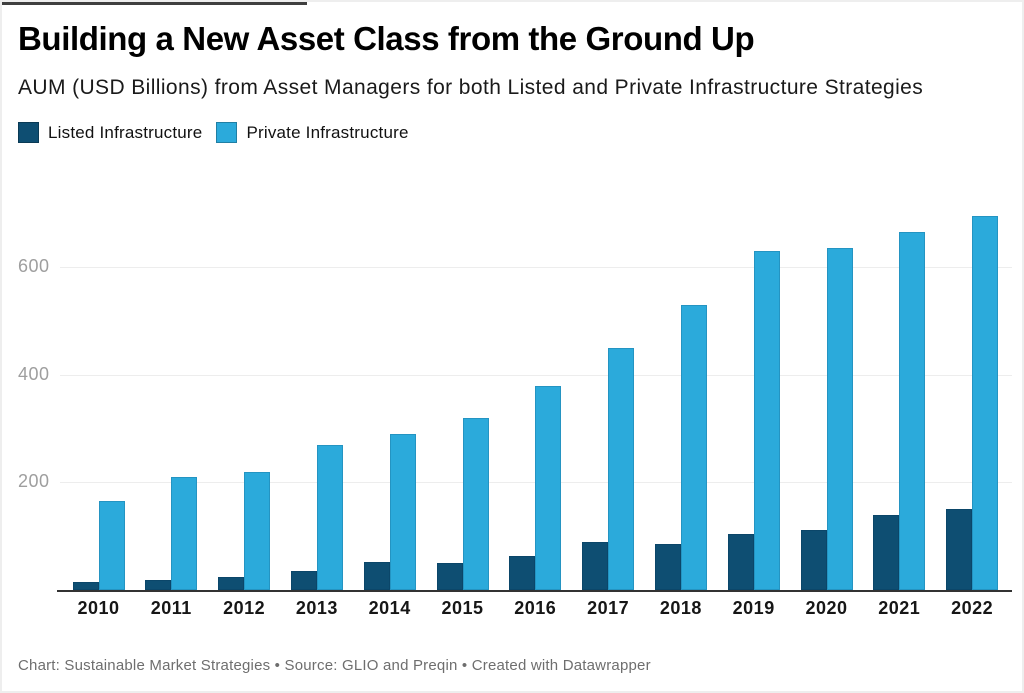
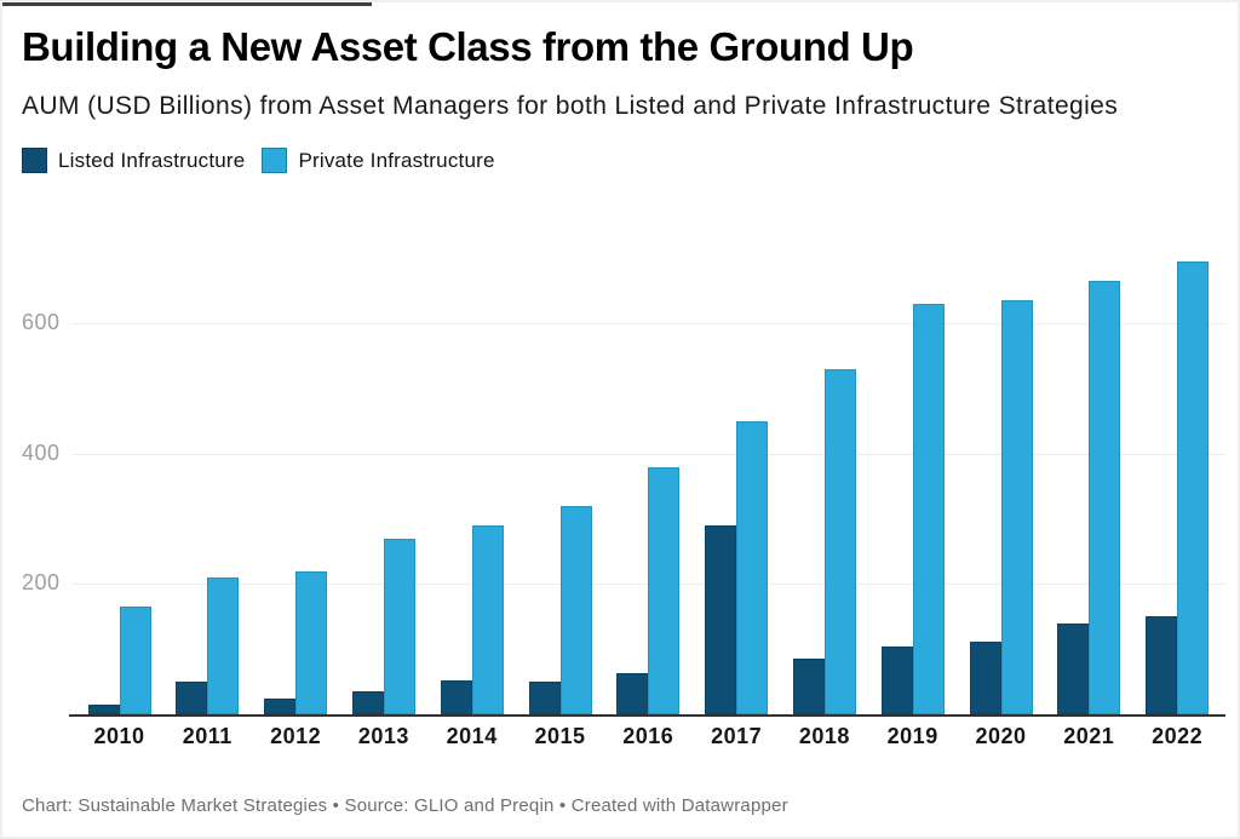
Listed Infrastructure/2011: 20 -> 50
Listed Infrastructure/2017: 90 -> 290
